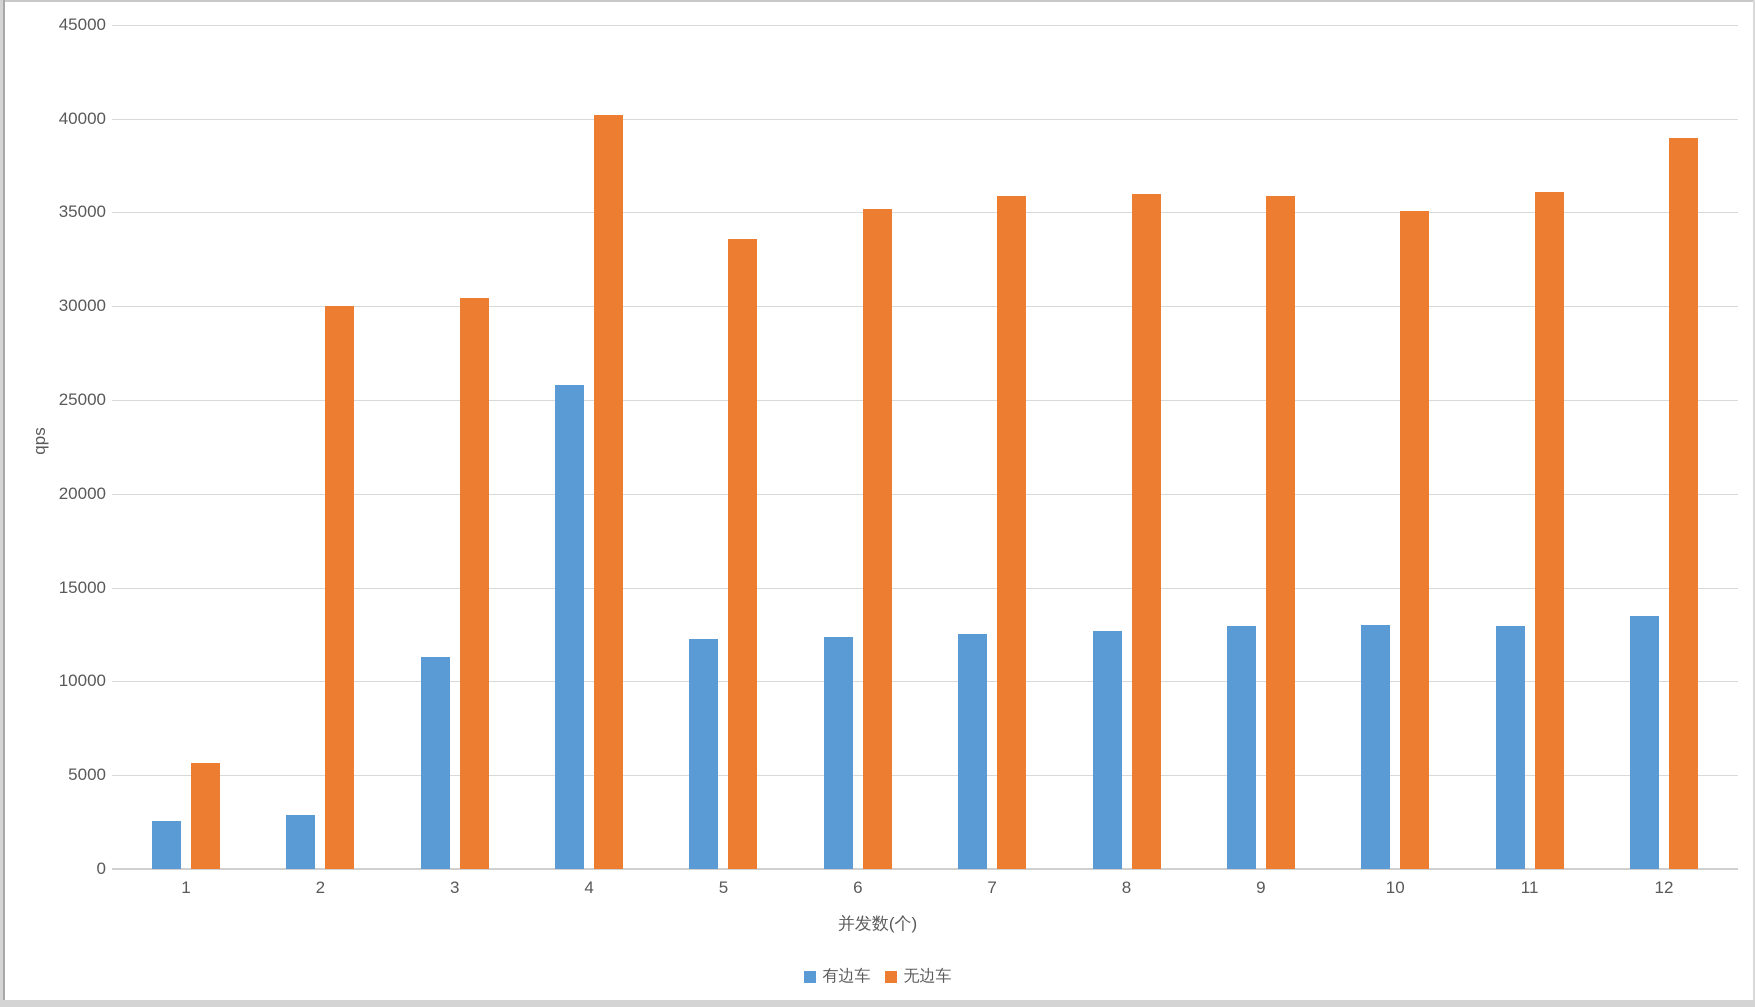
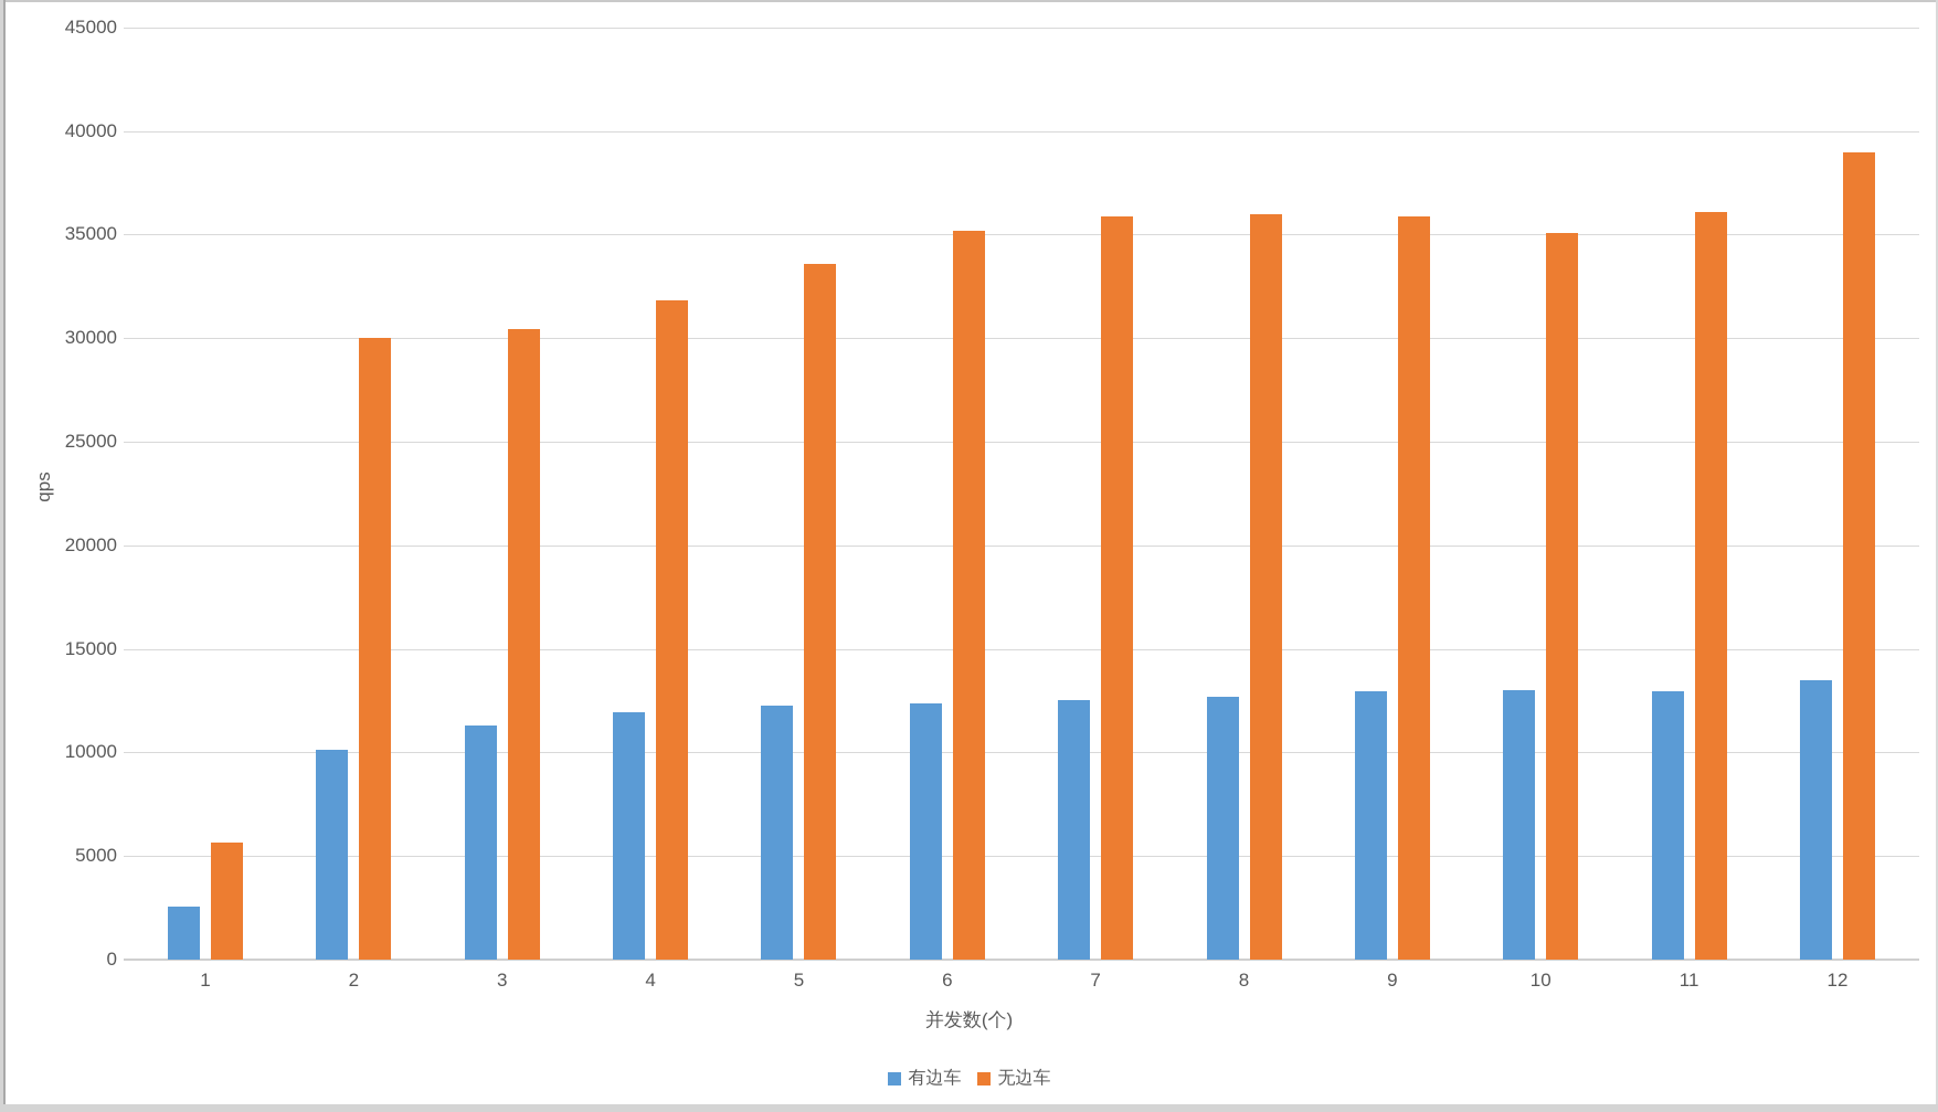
有边车/2: 2900 -> 10200
有边车/4: 25800 -> 12000
无边车/4: 40200 -> 31800
